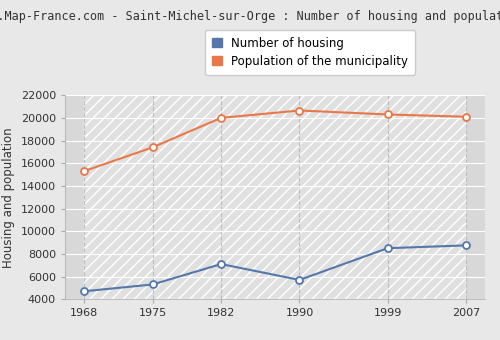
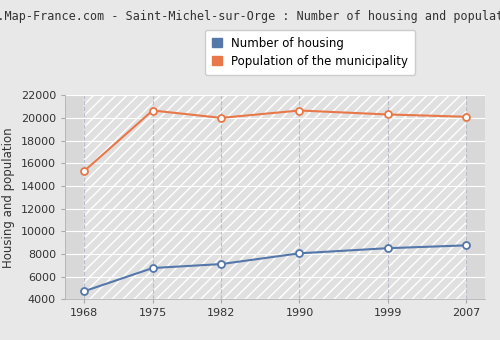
Number of housing/1975: 5300 -> 6800
Population of the municipality/1975: 17400 -> 20600
Number of housing/1990: 5700 -> 8000
